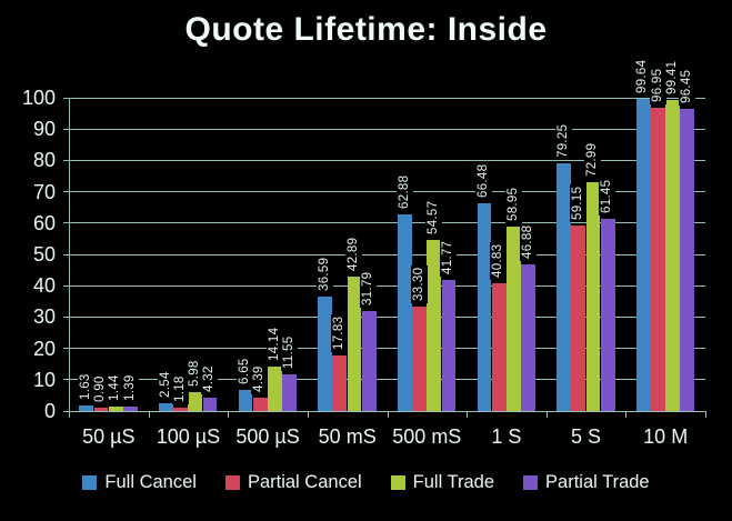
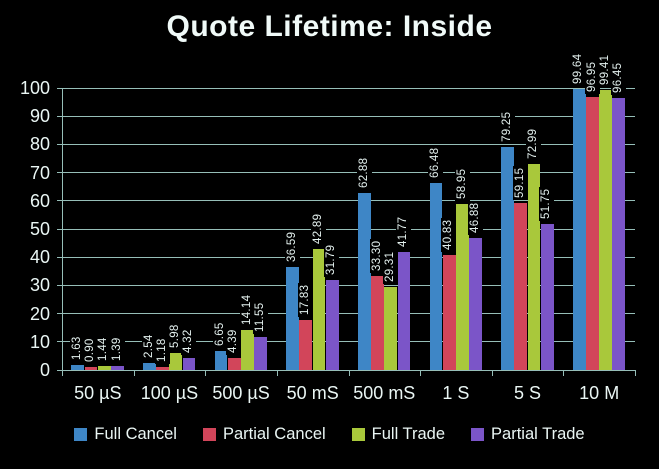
Full Trade/500 mS: 54.57 -> 29.31
Partial Trade/5 S: 61.45 -> 51.75
